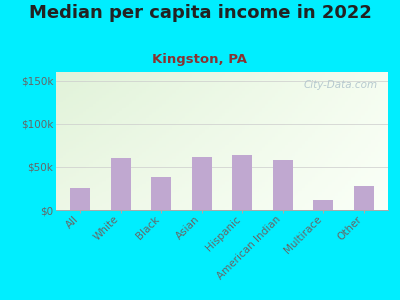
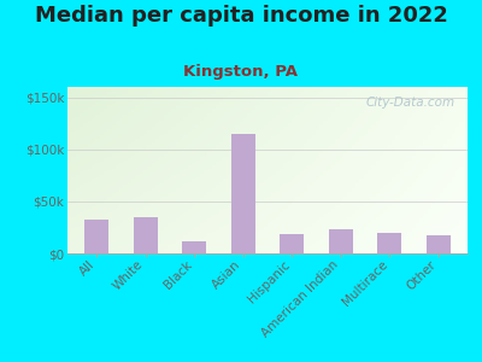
All: $26k -> $33k
White: $60k -> $35k
Black: $38k -> $12k
Asian: $62k -> $115k
Hispanic: $64k -> $18k
American Indian: $58k -> $23k
Multirace: $12k -> $20k
Other: $28k -> $17k
